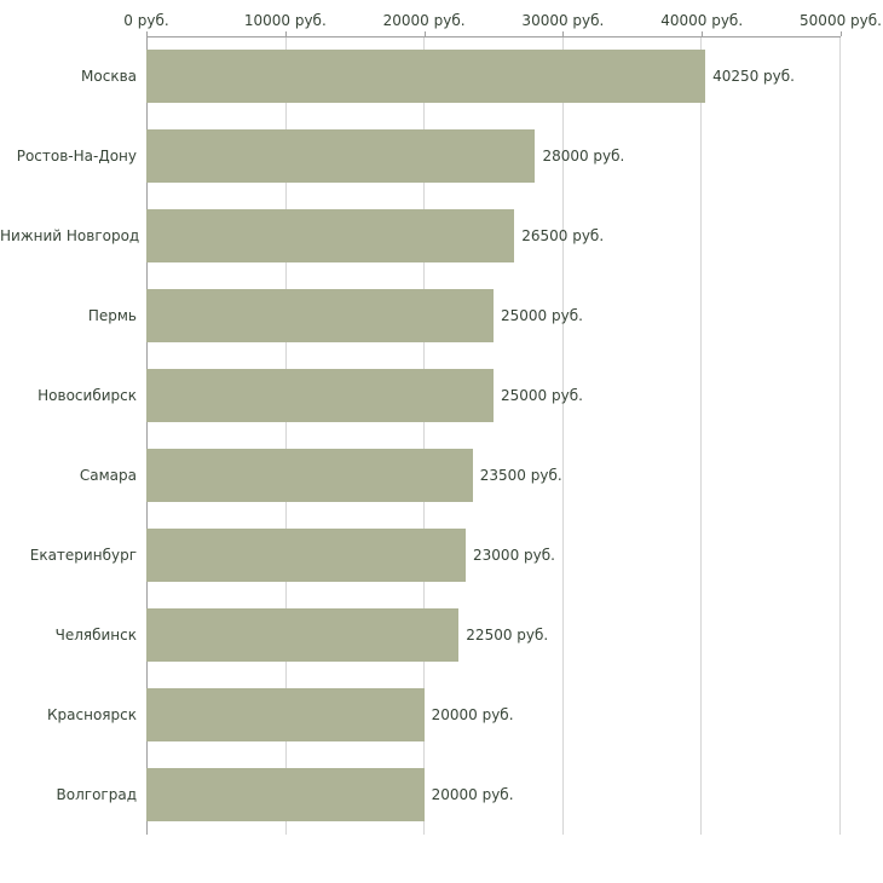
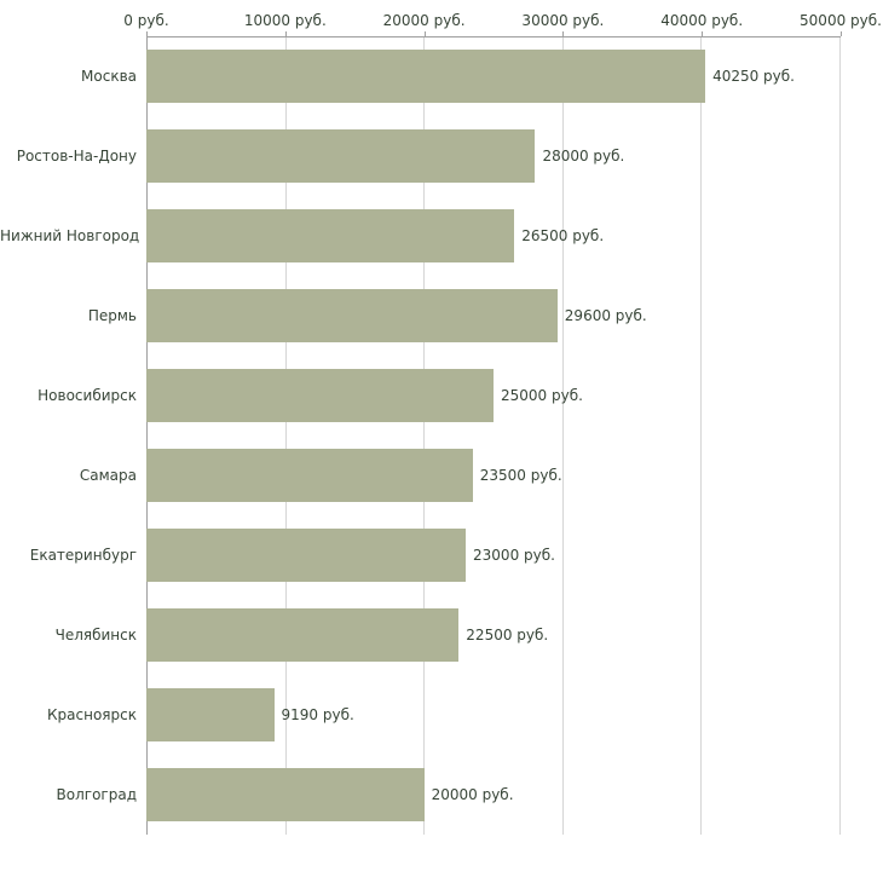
Пермь: 25000 -> 29600
Красноярск: 20000 -> 9190
